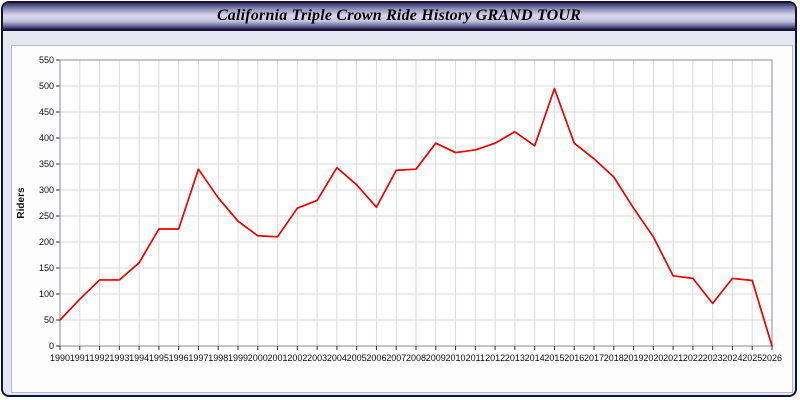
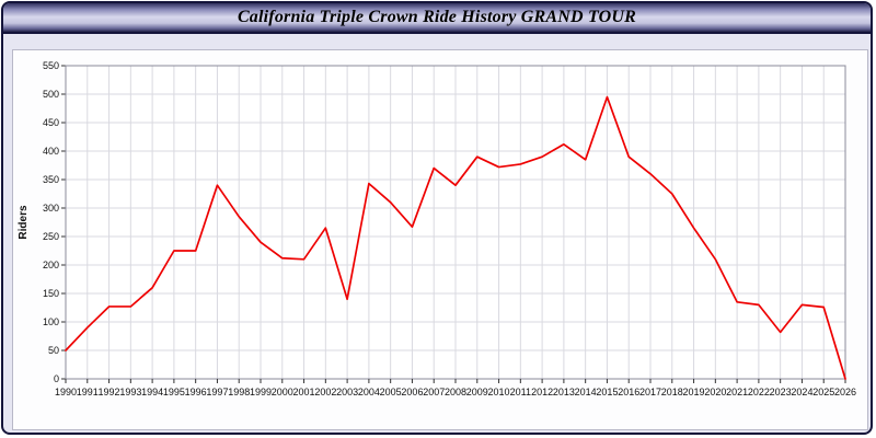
2003: 280 -> 140
2007: 340 -> 370
